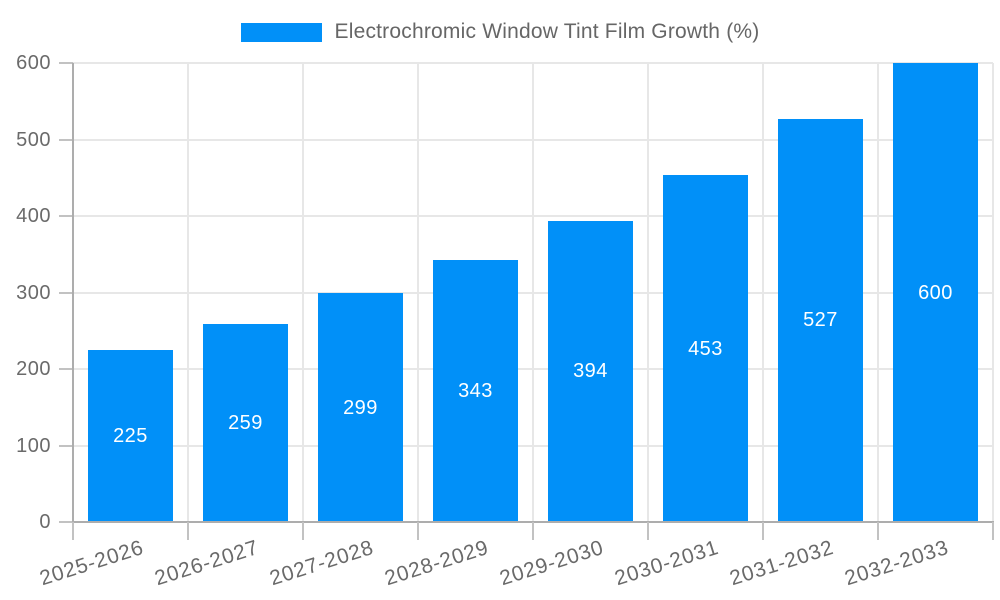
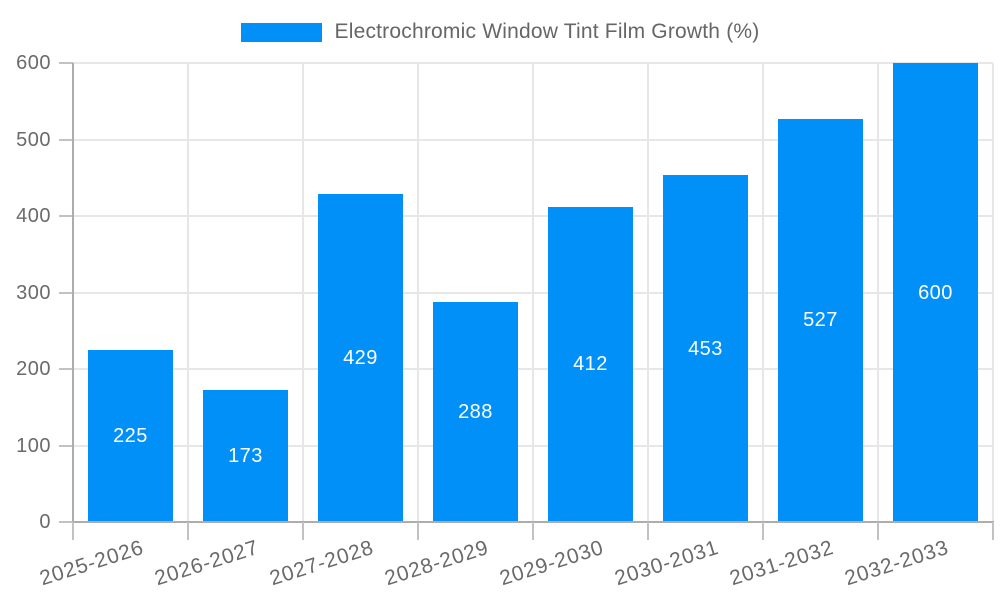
2026-2027: 259 -> 173
2027-2028: 299 -> 429
2028-2029: 343 -> 288
2029-2030: 394 -> 412
